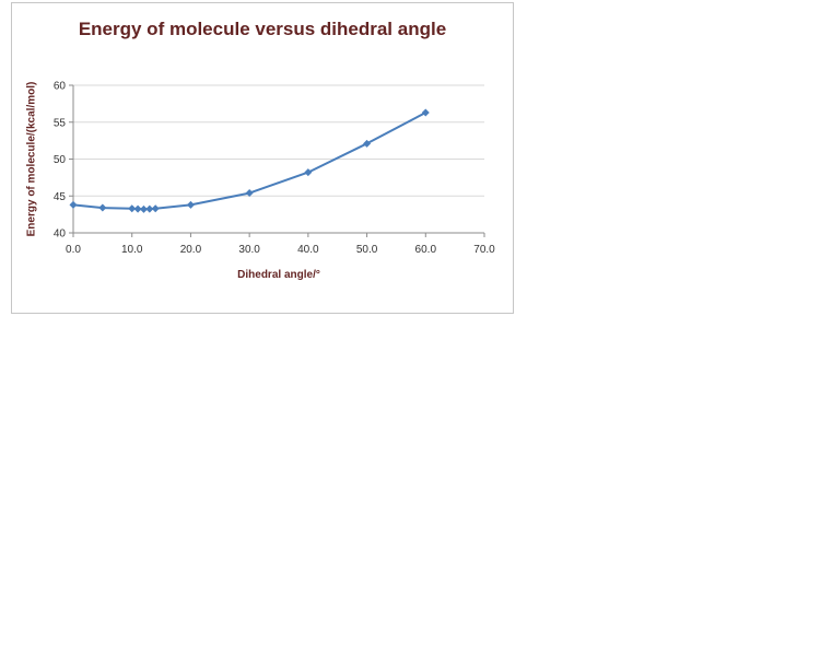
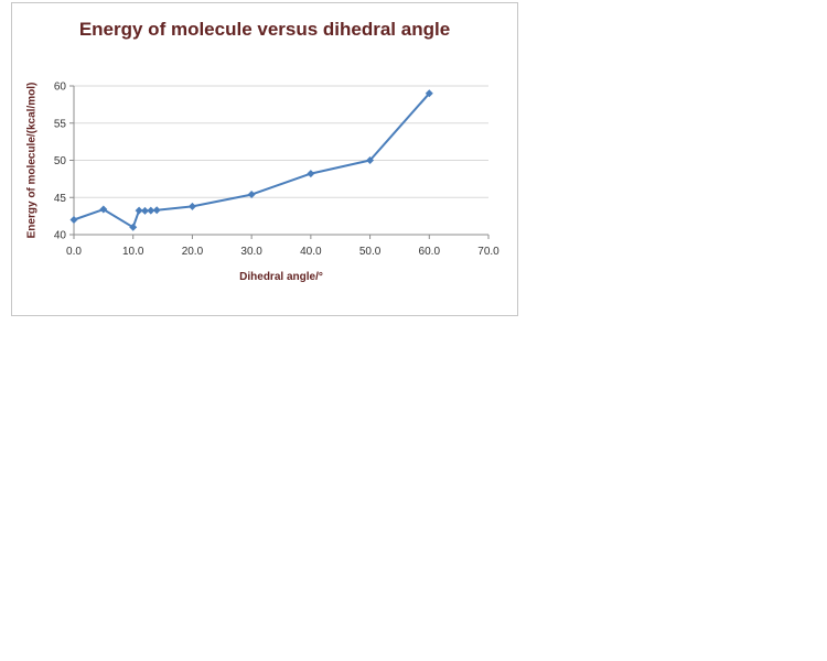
0.0: 44 -> 42
10.0: 43 -> 41
50.0: 52 -> 50
60.0: 56 -> 59
